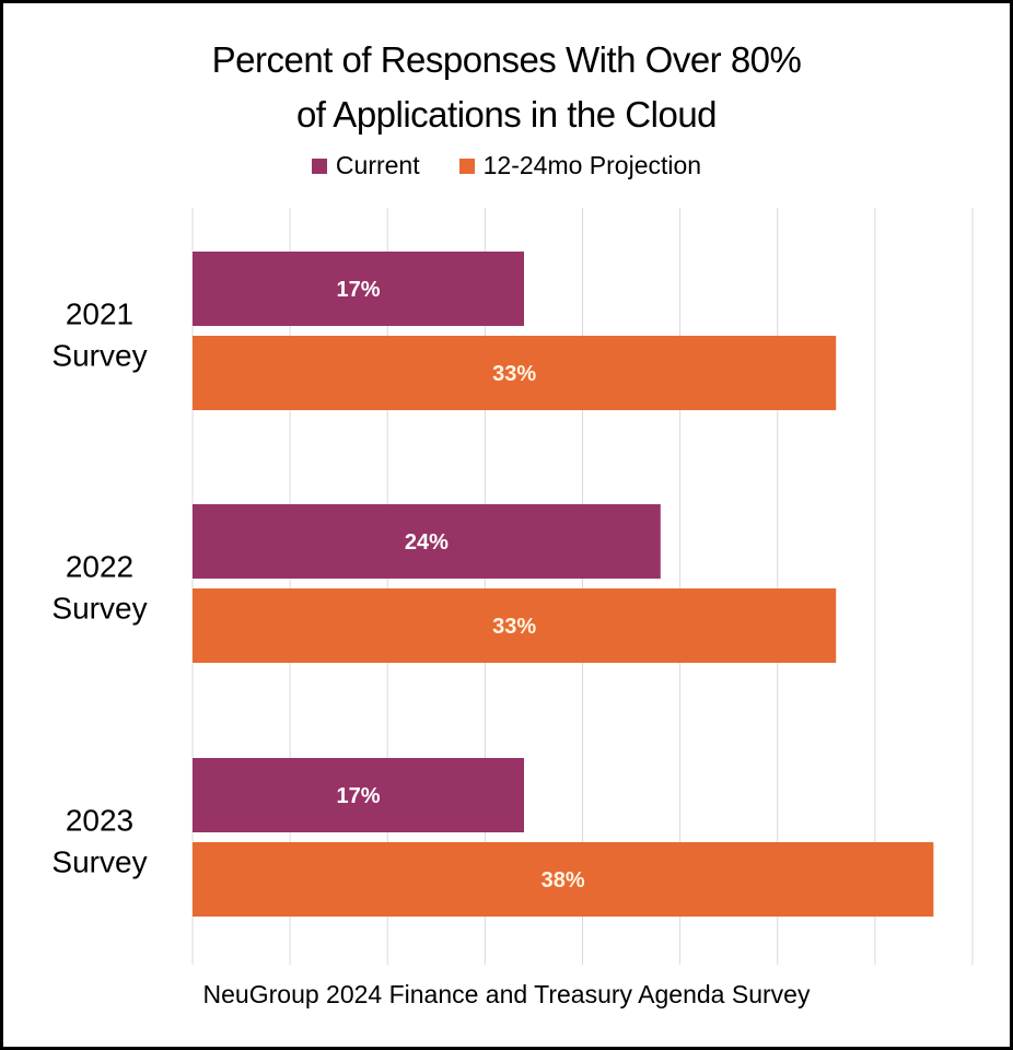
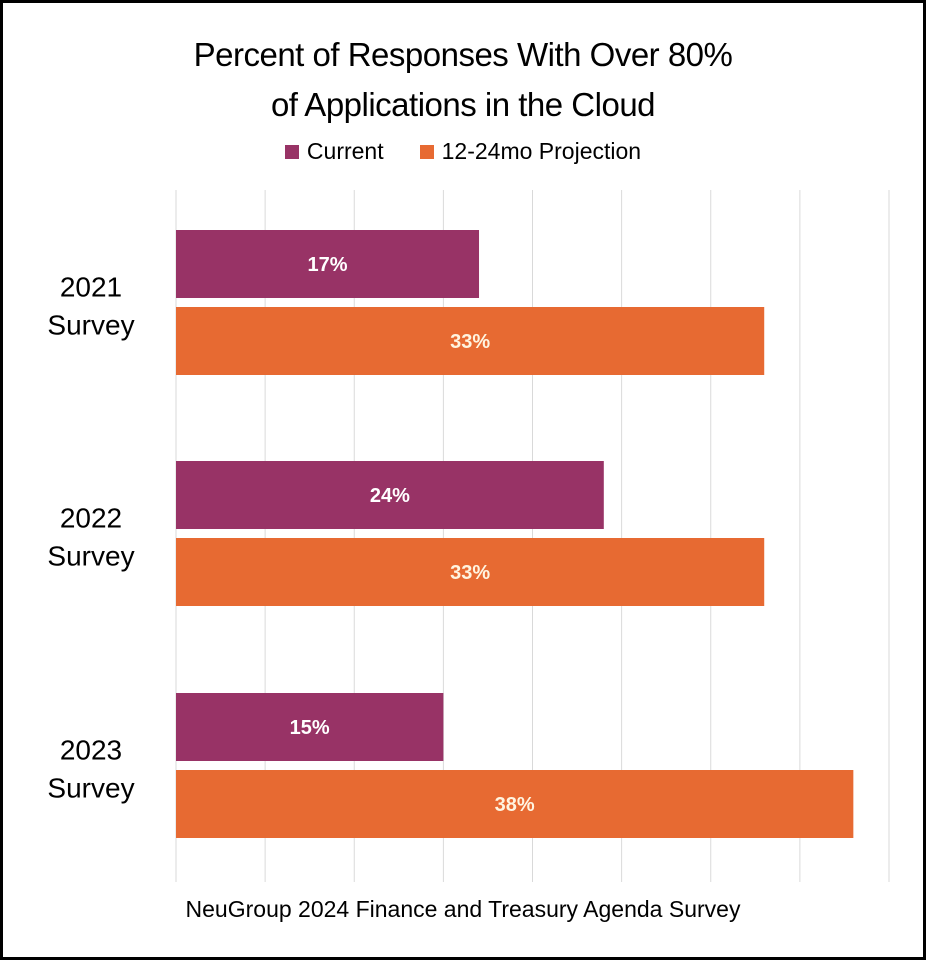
Current/2023 Survey: 17% -> 15%
